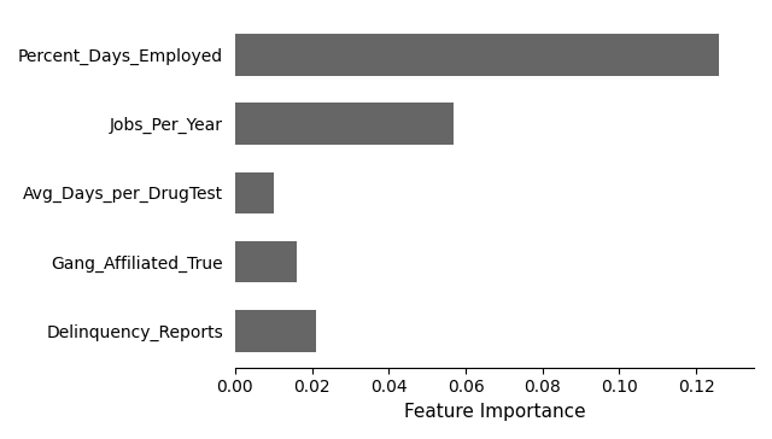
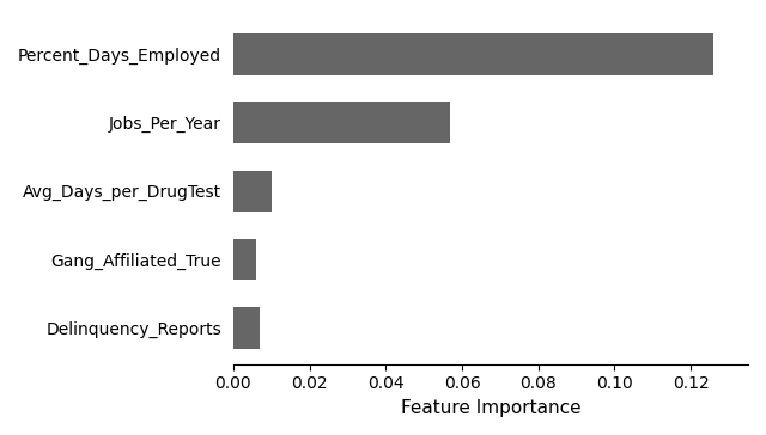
Gang_Affiliated_True: 0.016 -> 0.006
Delinquency_Reports: 0.021 -> 0.007
